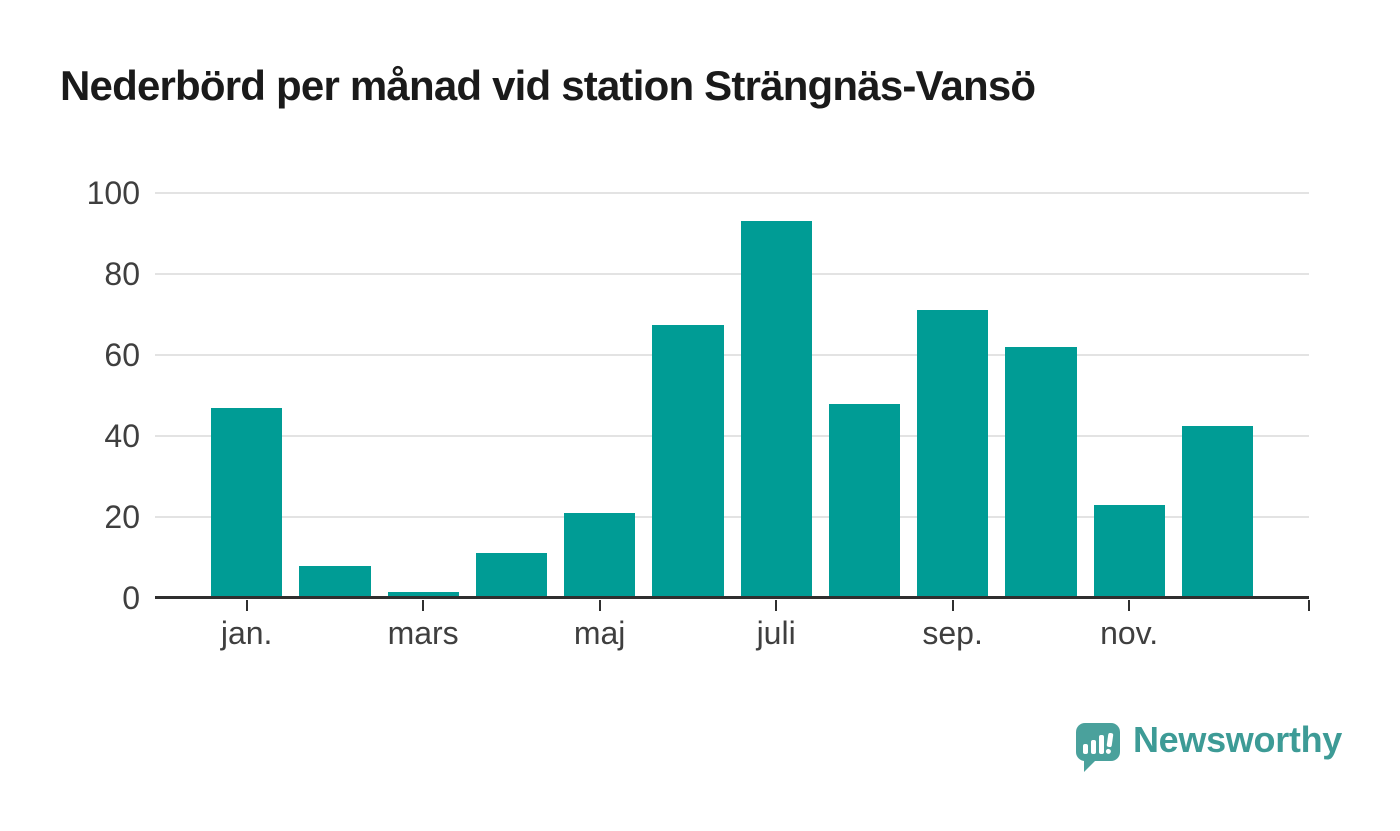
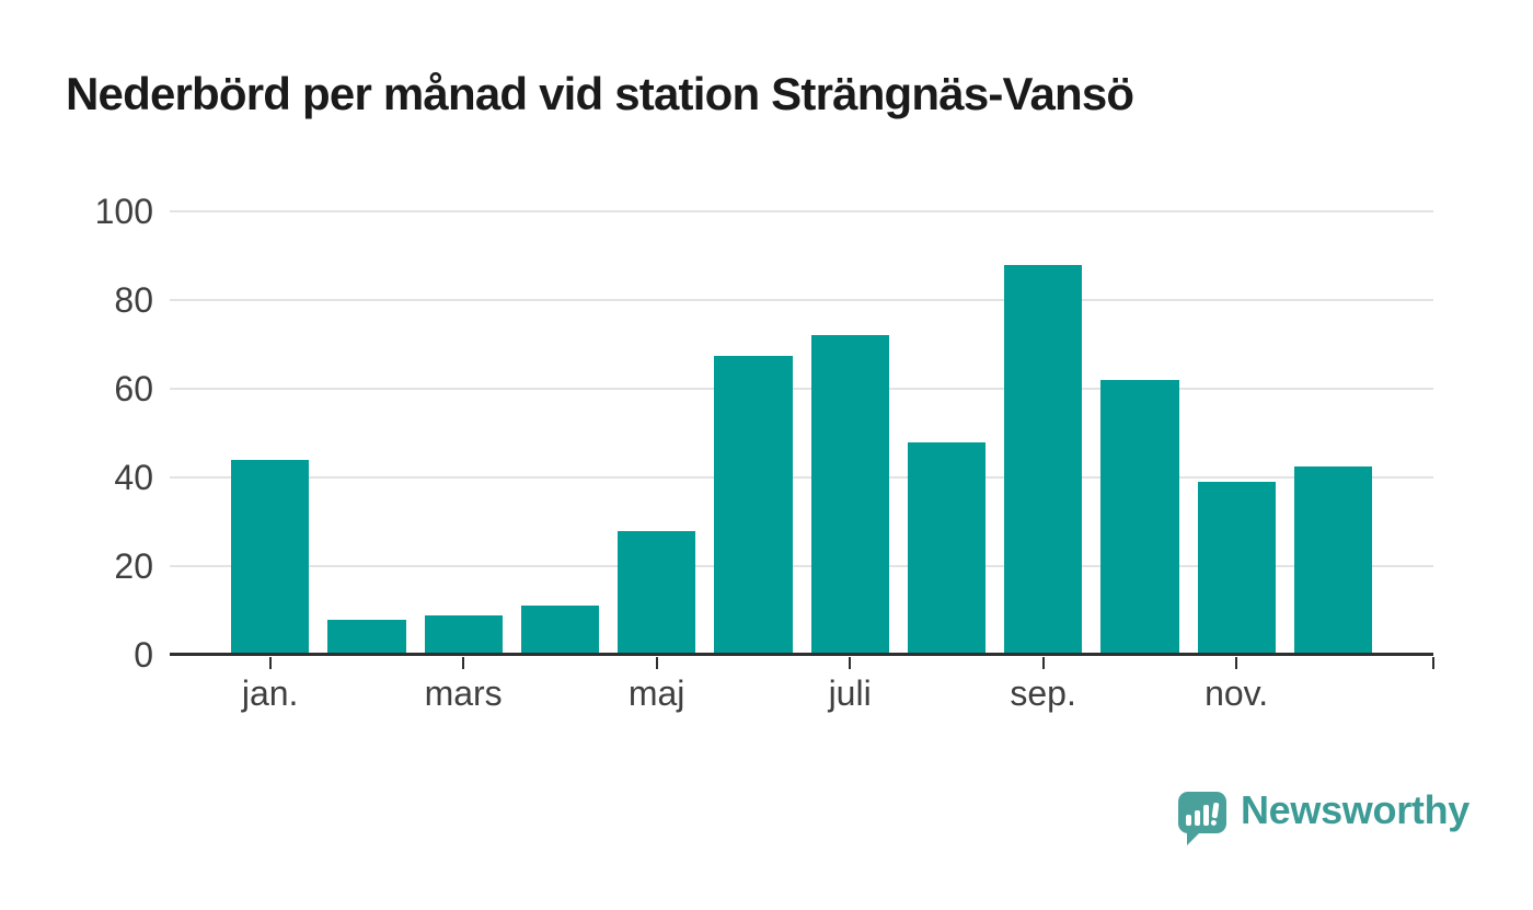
jan.: 47 -> 44
mars: 2 -> 9
maj: 21 -> 28
juli: 93 -> 72
sep.: 71 -> 88
nov.: 23 -> 39
